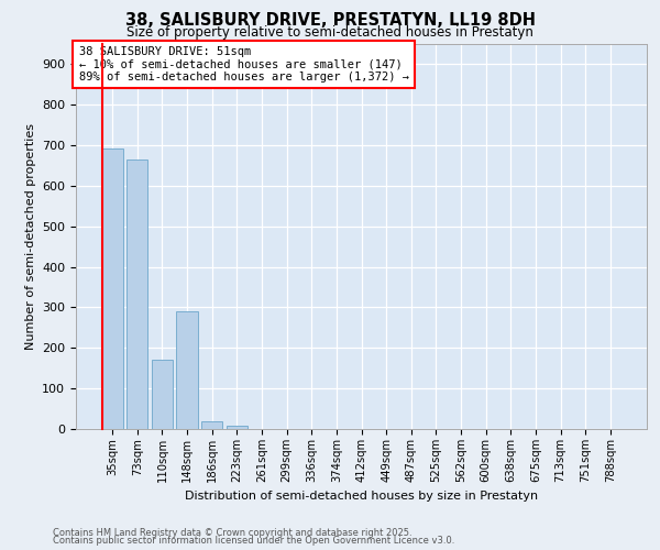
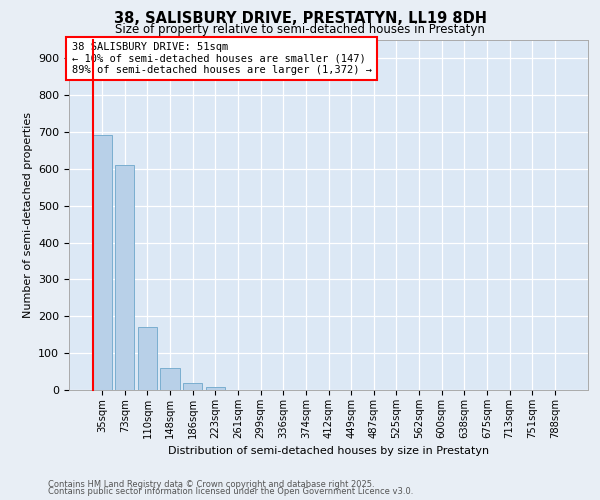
73sqm: 665 -> 610
148sqm: 290 -> 60
